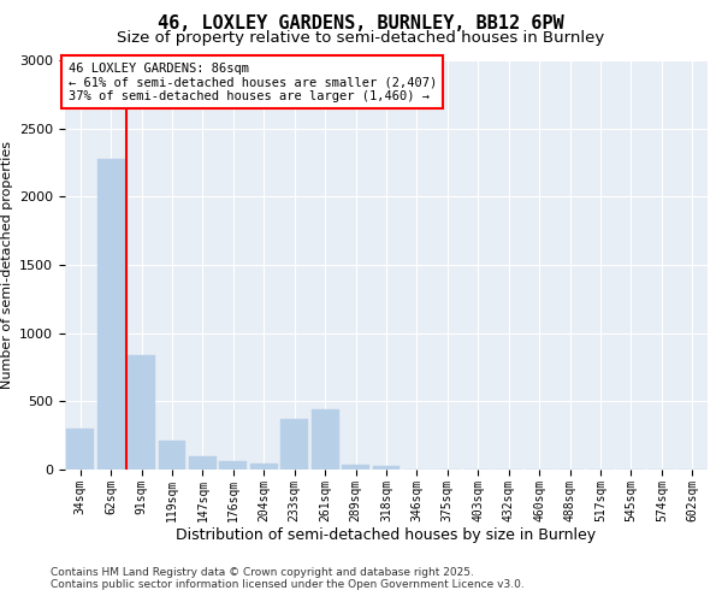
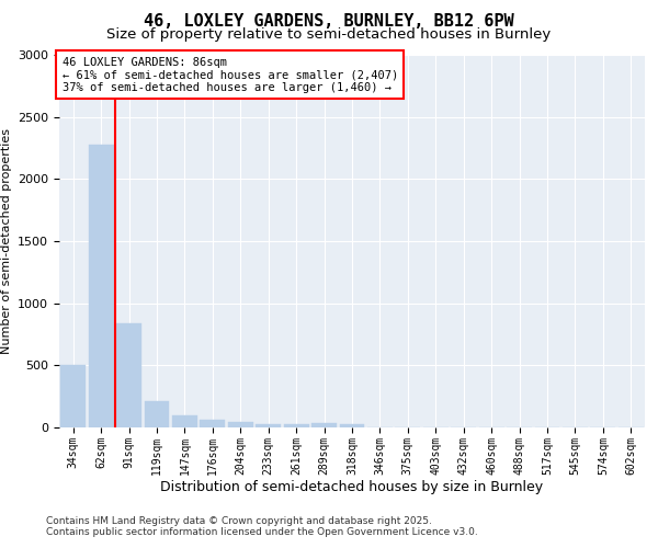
34sqm: 300 -> 500
233sqm: 370 -> 30
261sqm: 440 -> 20
